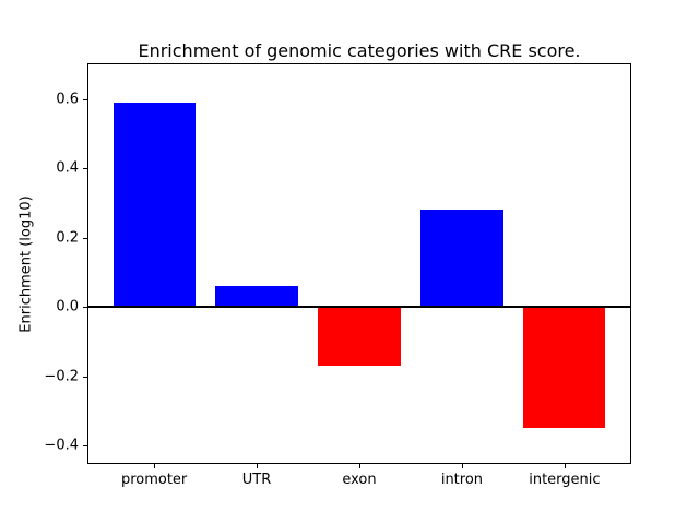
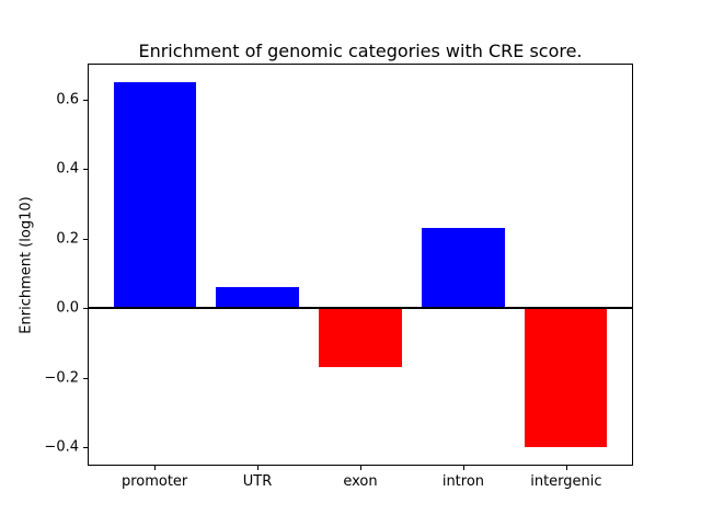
promoter: 0.59 -> 0.65
intron: 0.28 -> 0.23
intergenic: -0.35 -> -0.40
